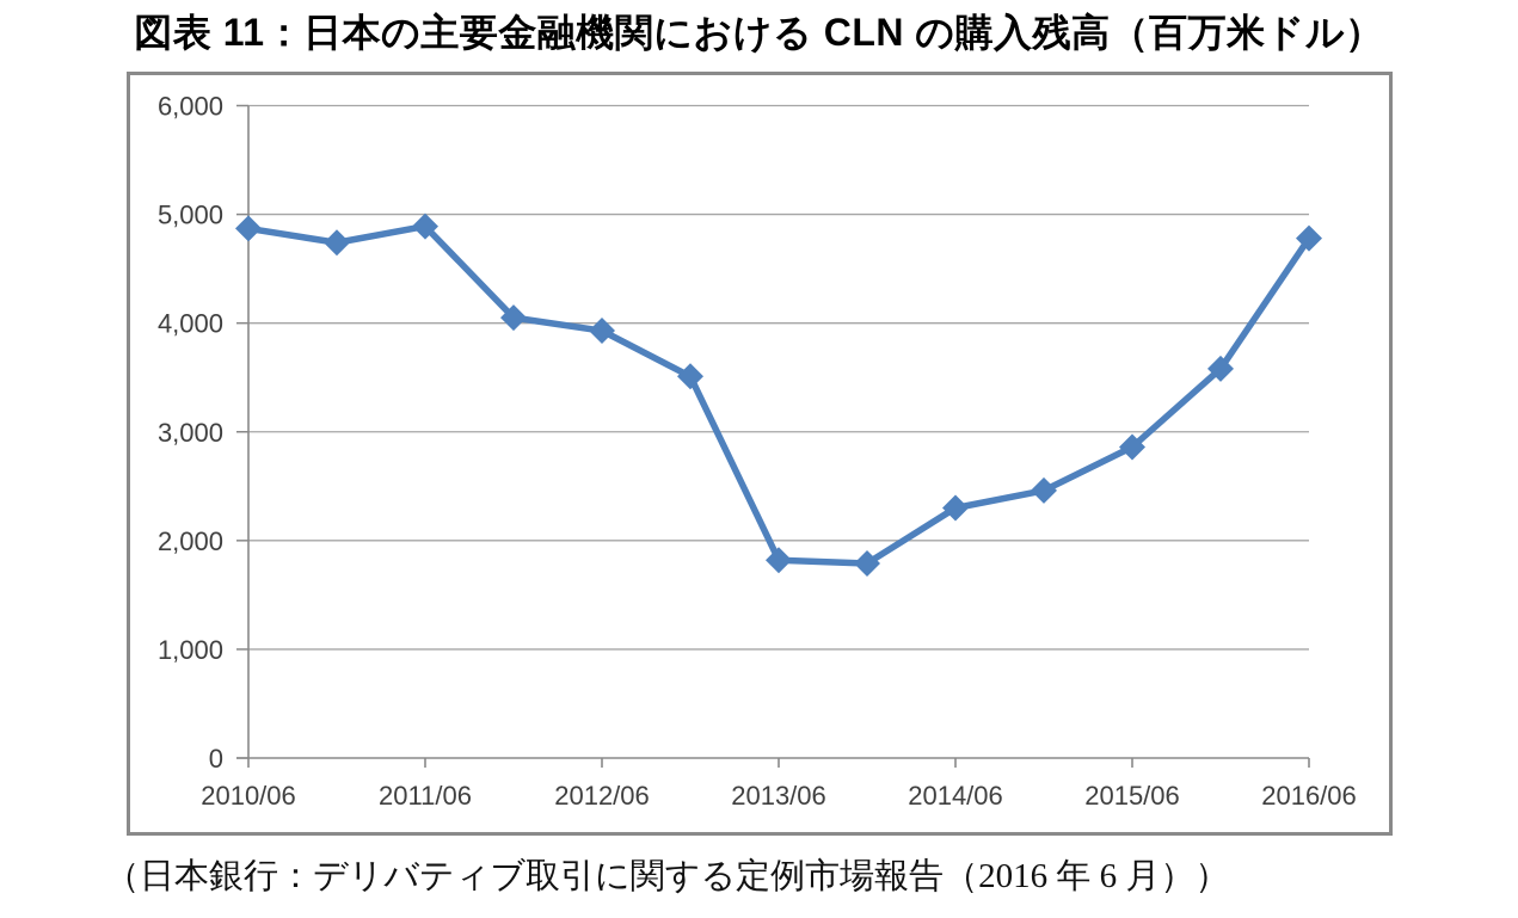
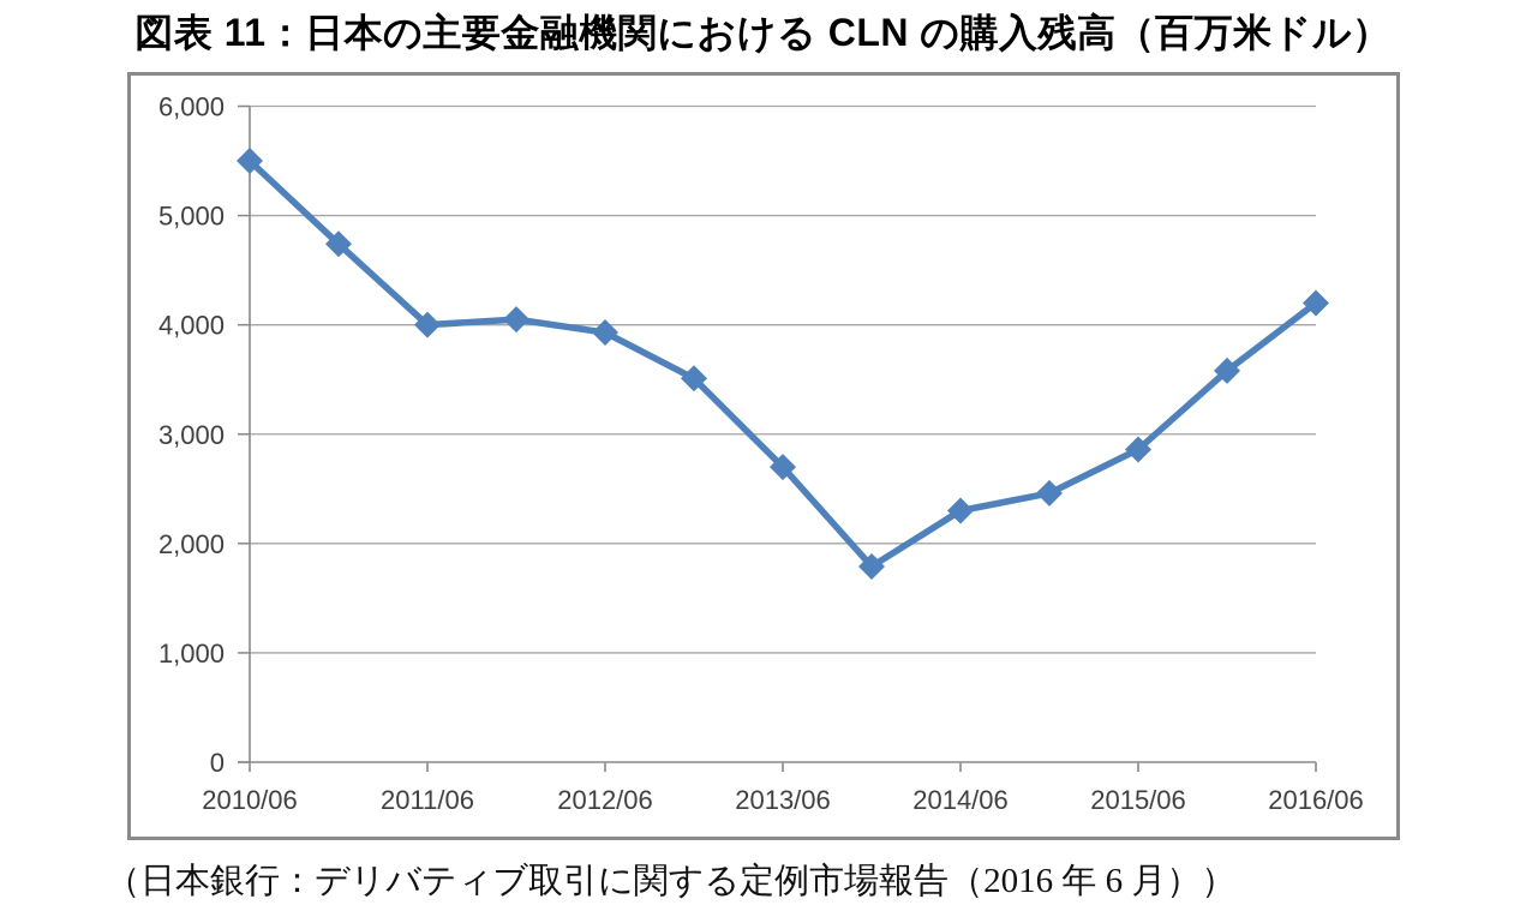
2010/06: 4900 -> 5500
2011/06: 4900 -> 4000
2013/06: 1800 -> 2700
2016/06: 4800 -> 4200
